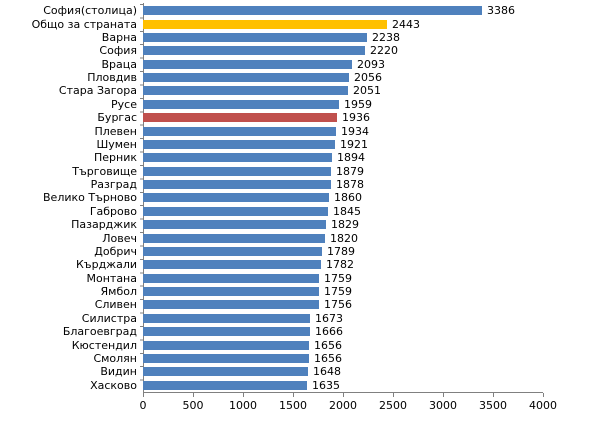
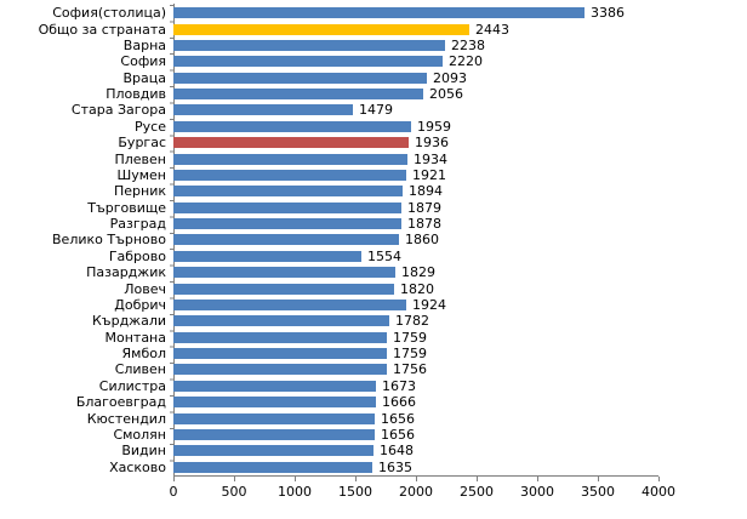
Стара Загора: 2051 -> 1479
Габрово: 1845 -> 1554
Добрич: 1789 -> 1924
